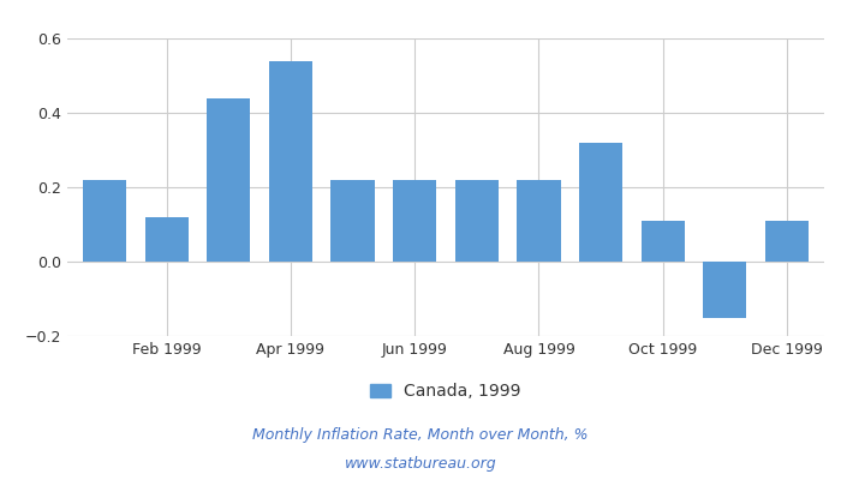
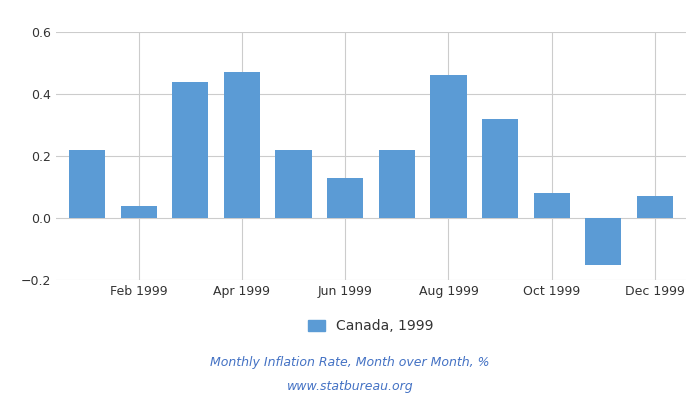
Feb 1999: 0.12 -> 0.04
Apr 1999: 0.54 -> 0.47
Jun 1999: 0.22 -> 0.13
Aug 1999: 0.22 -> 0.46
Oct 1999: 0.11 -> 0.08
Dec 1999: 0.11 -> 0.07
